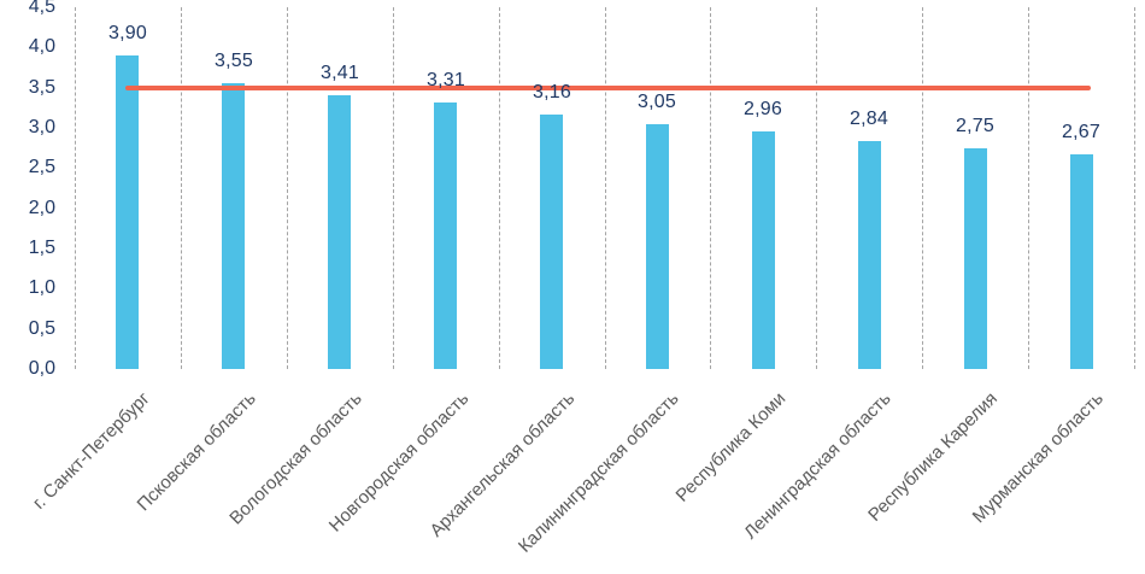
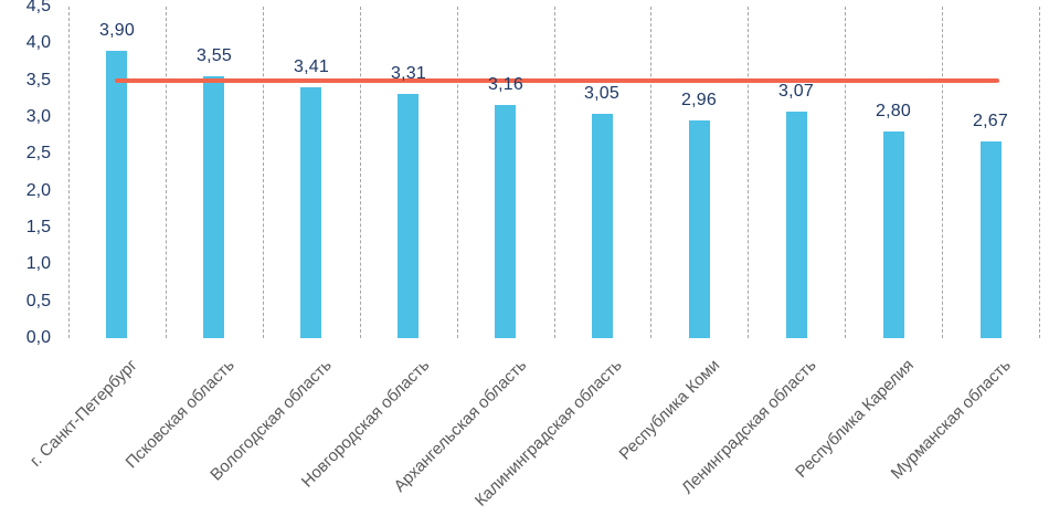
Ленинградская область: 2,84 -> 3,07
Республика Карелия: 2,75 -> 2,80
